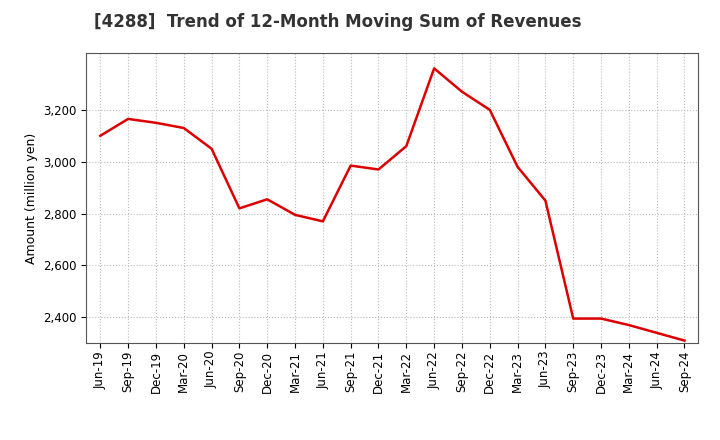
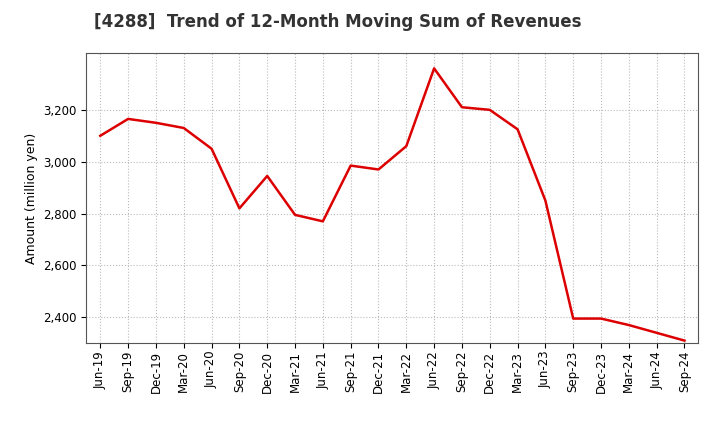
Dec-20: 2,855 -> 2,945
Sep-22: 3,270 -> 3,210
Mar-23: 2,980 -> 3,125
